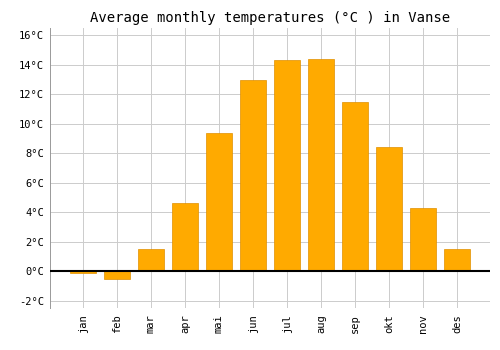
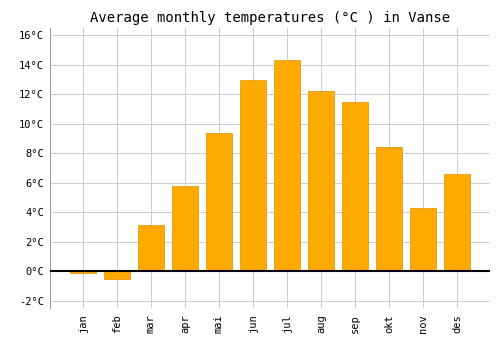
mar: 1.5°C -> 3.1°C
apr: 4.6°C -> 5.8°C
aug: 14.4°C -> 12.2°C
des: 1.5°C -> 6.6°C
